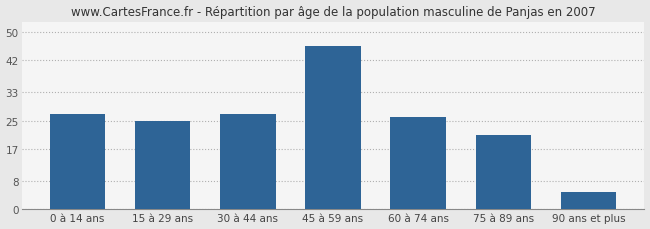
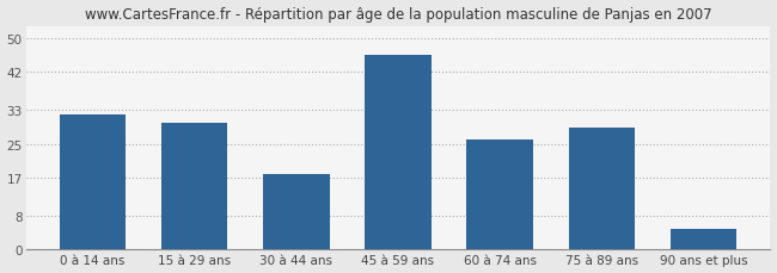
0 à 14 ans: 27 -> 32
15 à 29 ans: 25 -> 30
30 à 44 ans: 27 -> 18
75 à 89 ans: 21 -> 29
